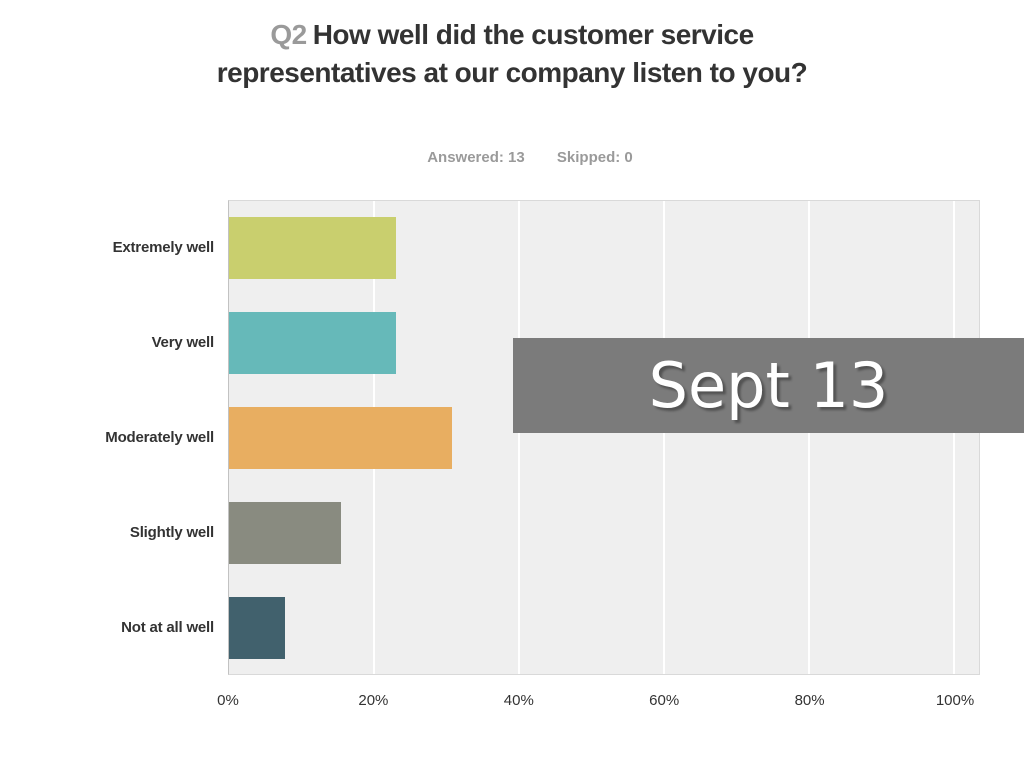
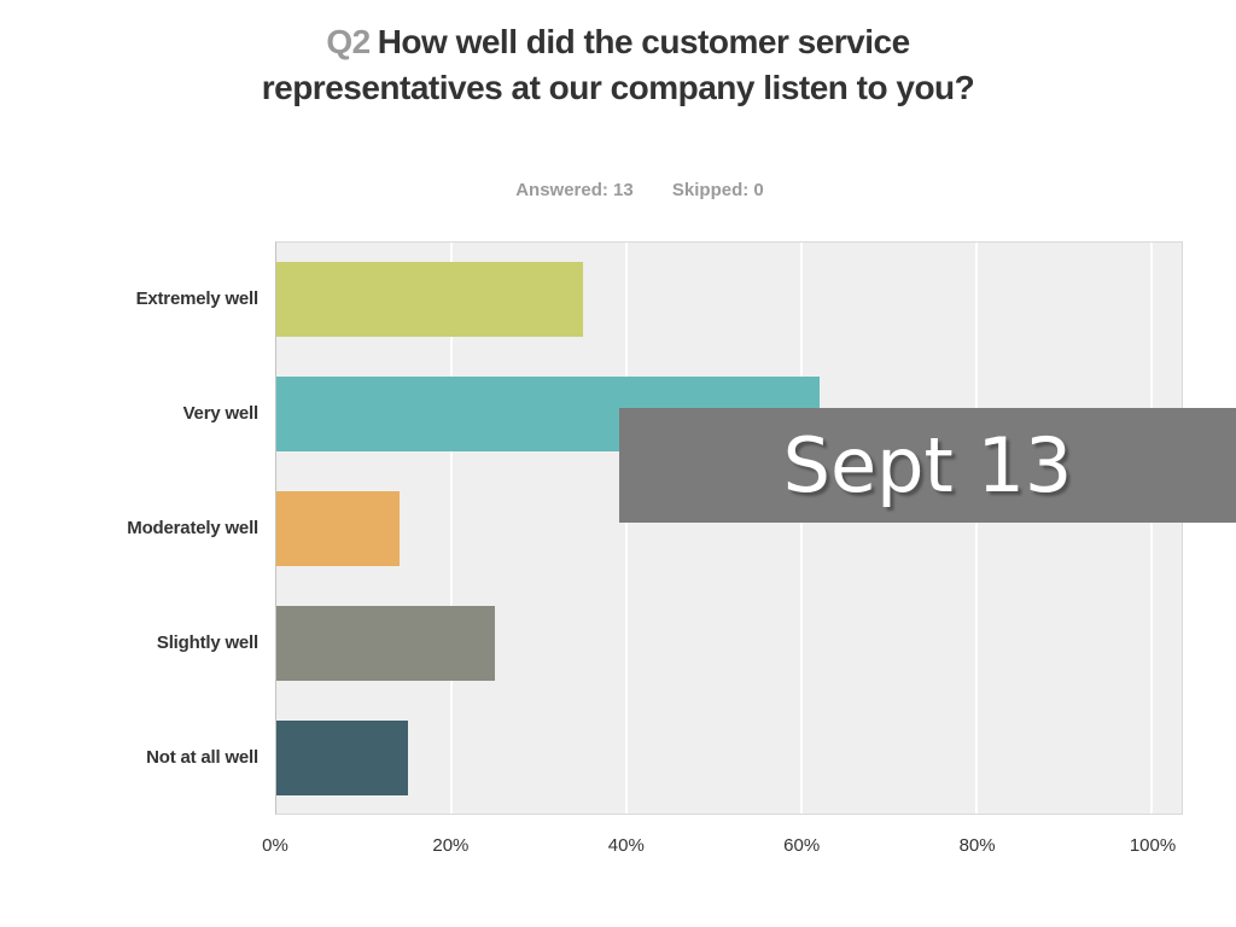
Extremely well: 23% -> 35%
Very well: 23% -> 62%
Moderately well: 31% -> 14%
Slightly well: 15% -> 25%
Not at all well: 8% -> 15%
